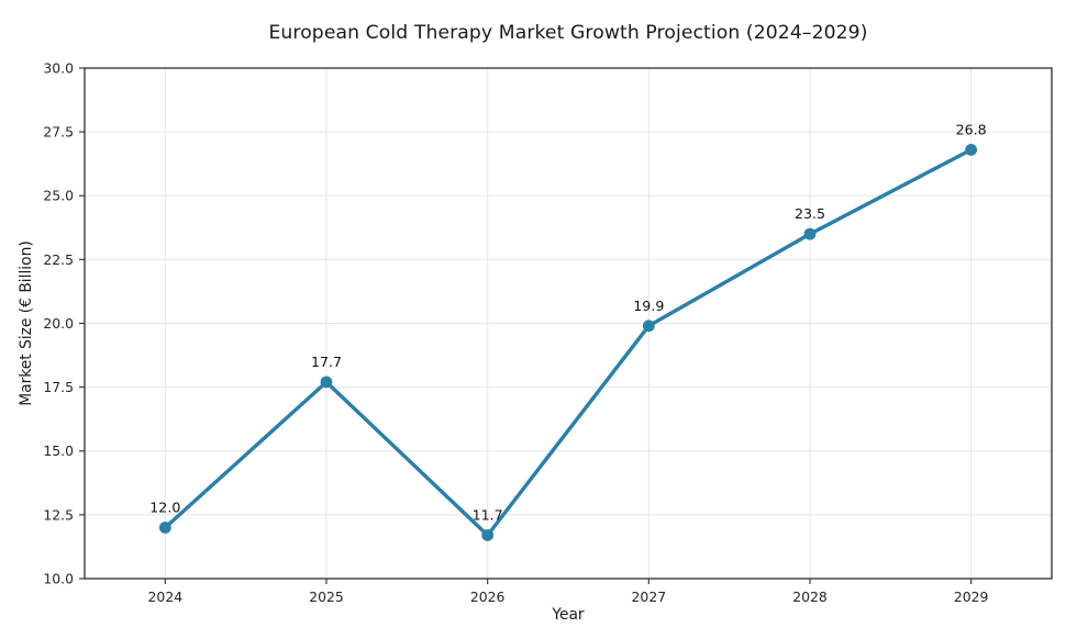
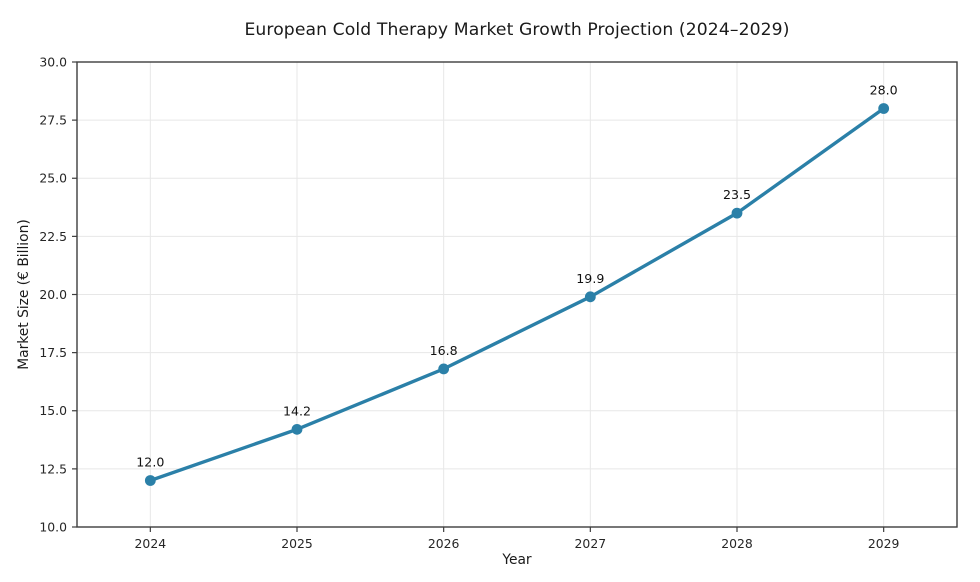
2025: 17.7 -> 14.2
2026: 11.7 -> 16.8
2029: 26.8 -> 28.0
